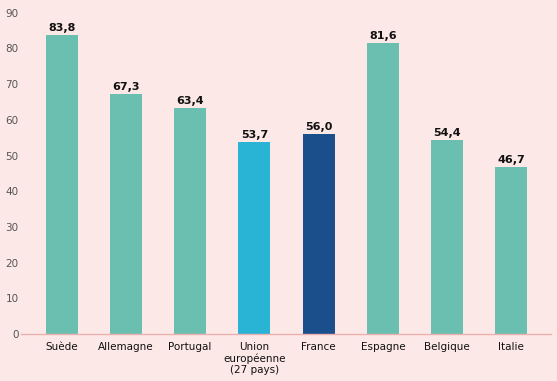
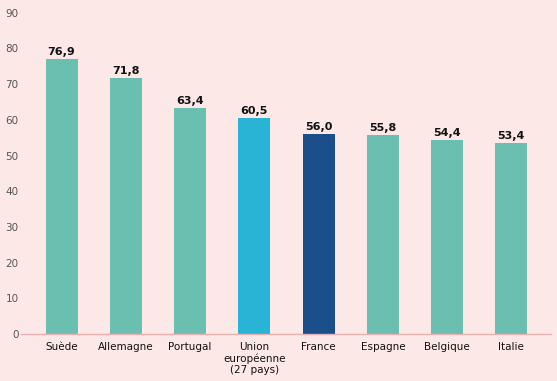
Suède: 83,8 -> 76,9
Allemagne: 67,3 -> 71,8
Union européenne (27 pays): 53,7 -> 60,5
Espagne: 81,6 -> 55,8
Italie: 46,7 -> 53,4
